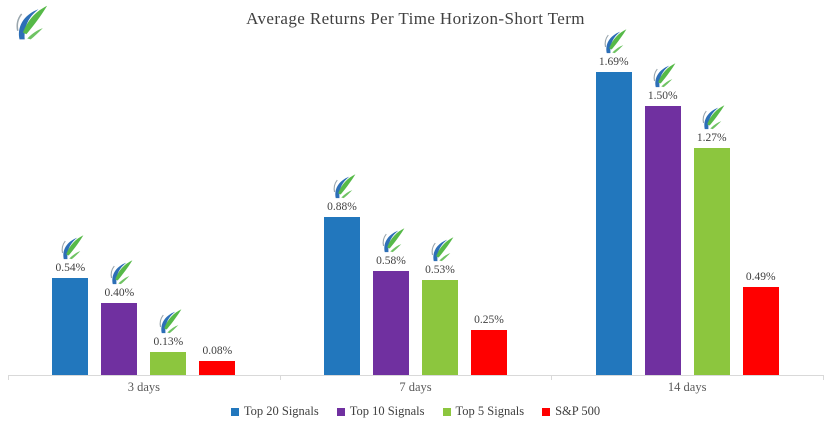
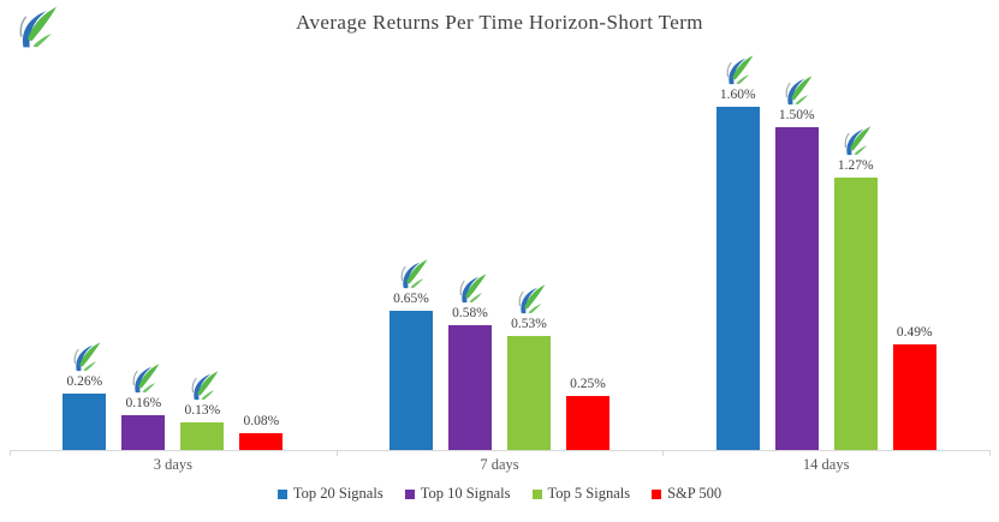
Top 20 Signals/3 days: 0.54% -> 0.26%
Top 10 Signals/3 days: 0.40% -> 0.16%
Top 20 Signals/7 days: 0.88% -> 0.65%
Top 20 Signals/14 days: 1.69% -> 1.60%
